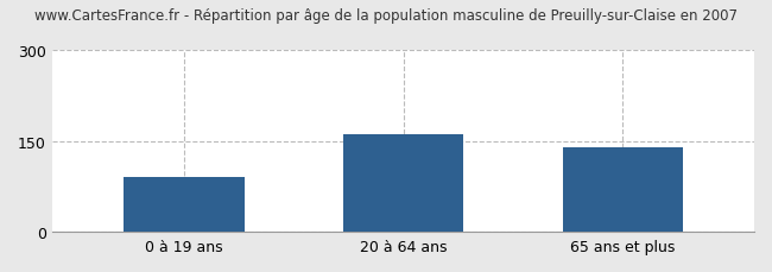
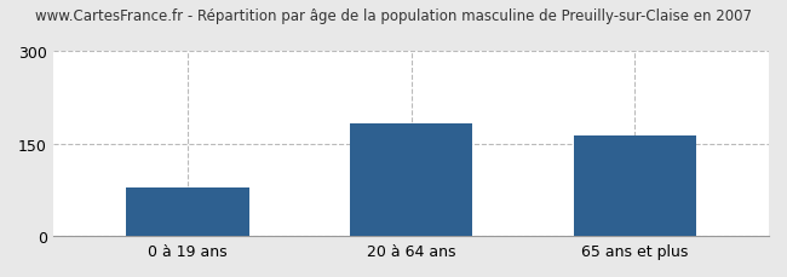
0 à 19 ans: 90 -> 80
20 à 64 ans: 162 -> 183
65 ans et plus: 140 -> 163
